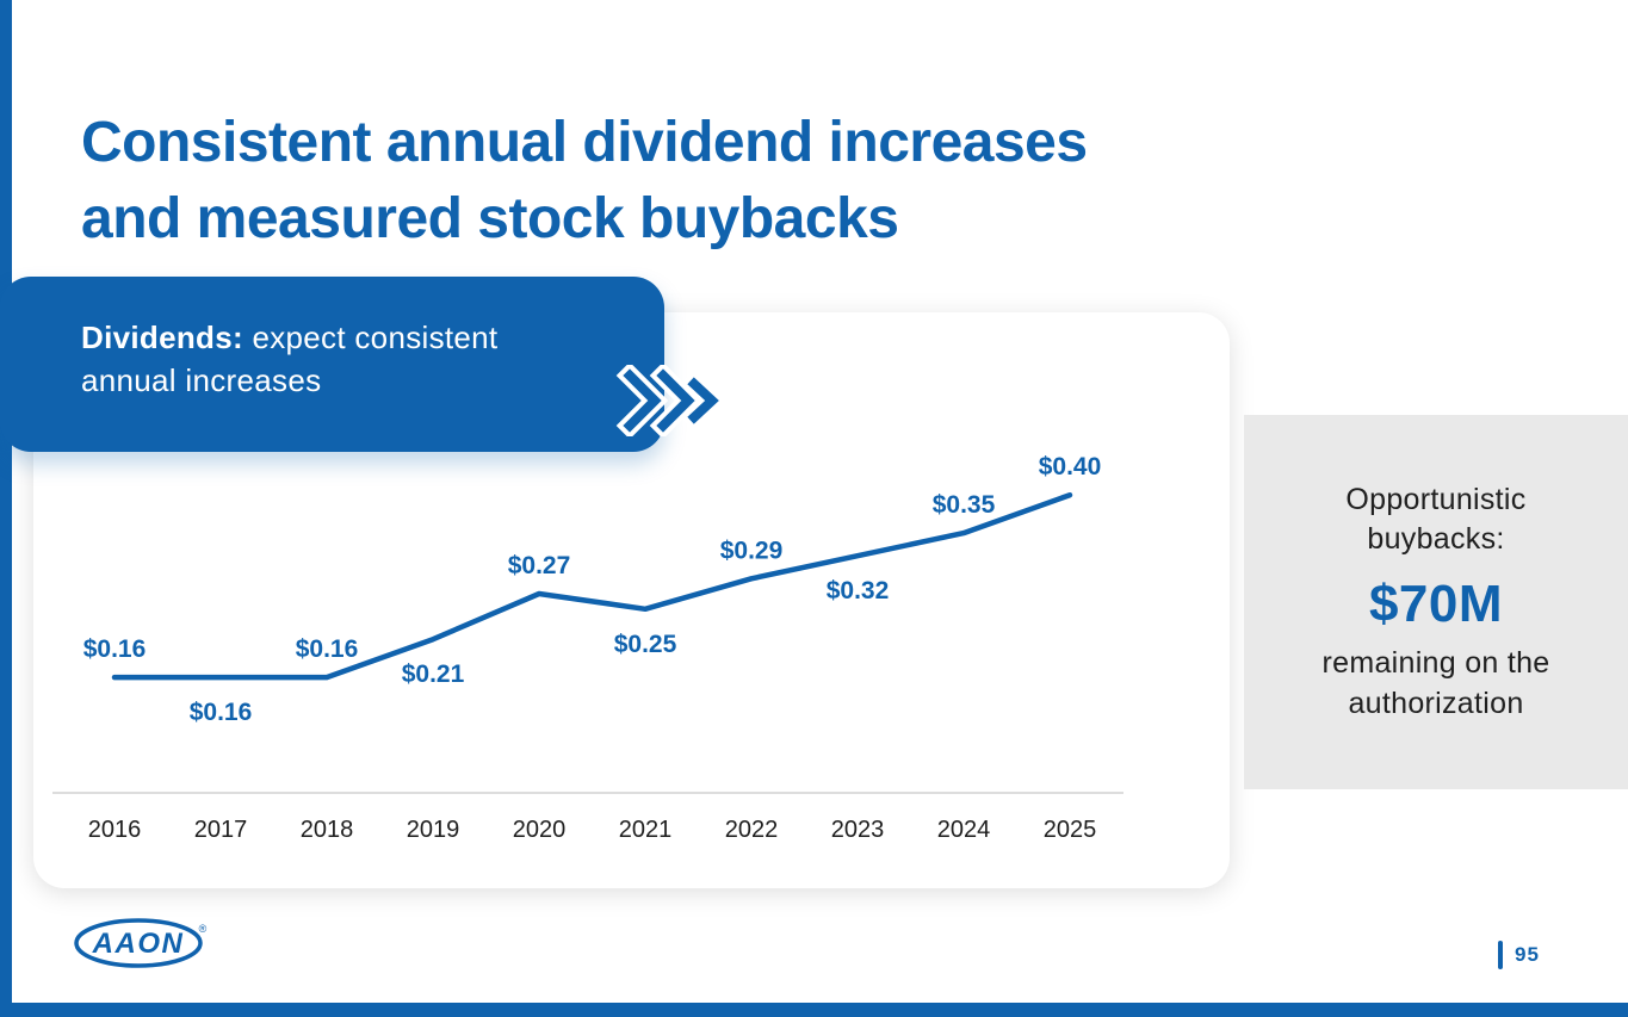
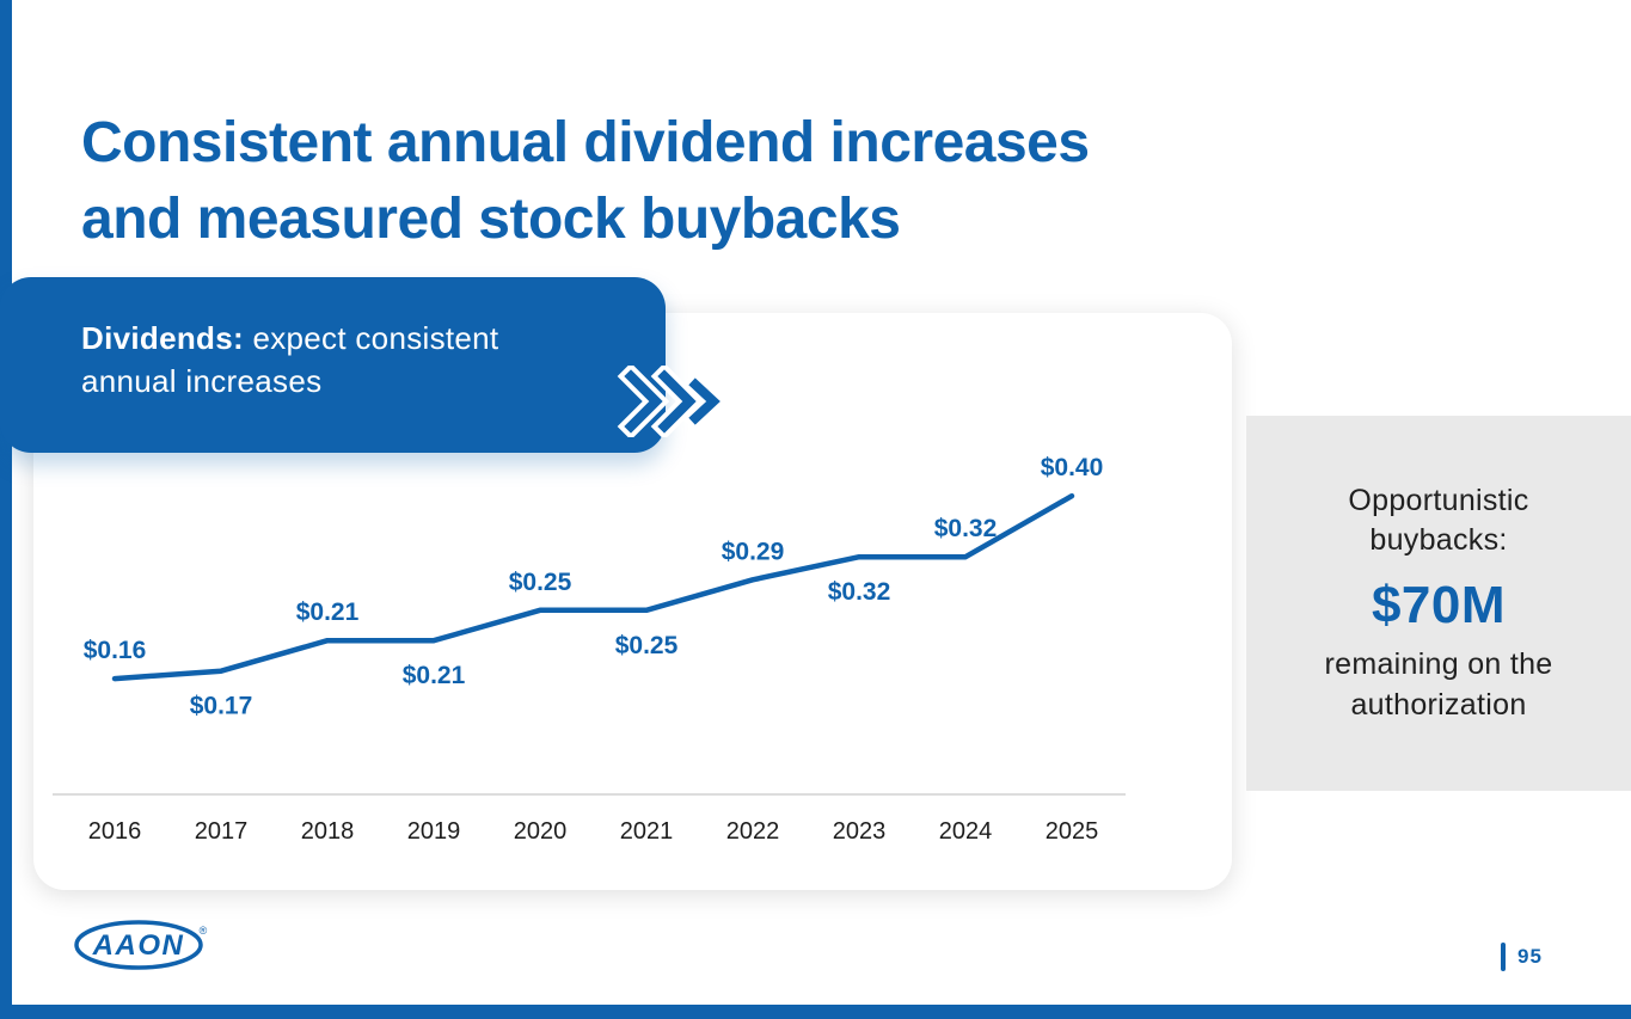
2017: $0.16 -> $0.17
2018: $0.16 -> $0.21
2020: $0.27 -> $0.25
2024: $0.35 -> $0.32
